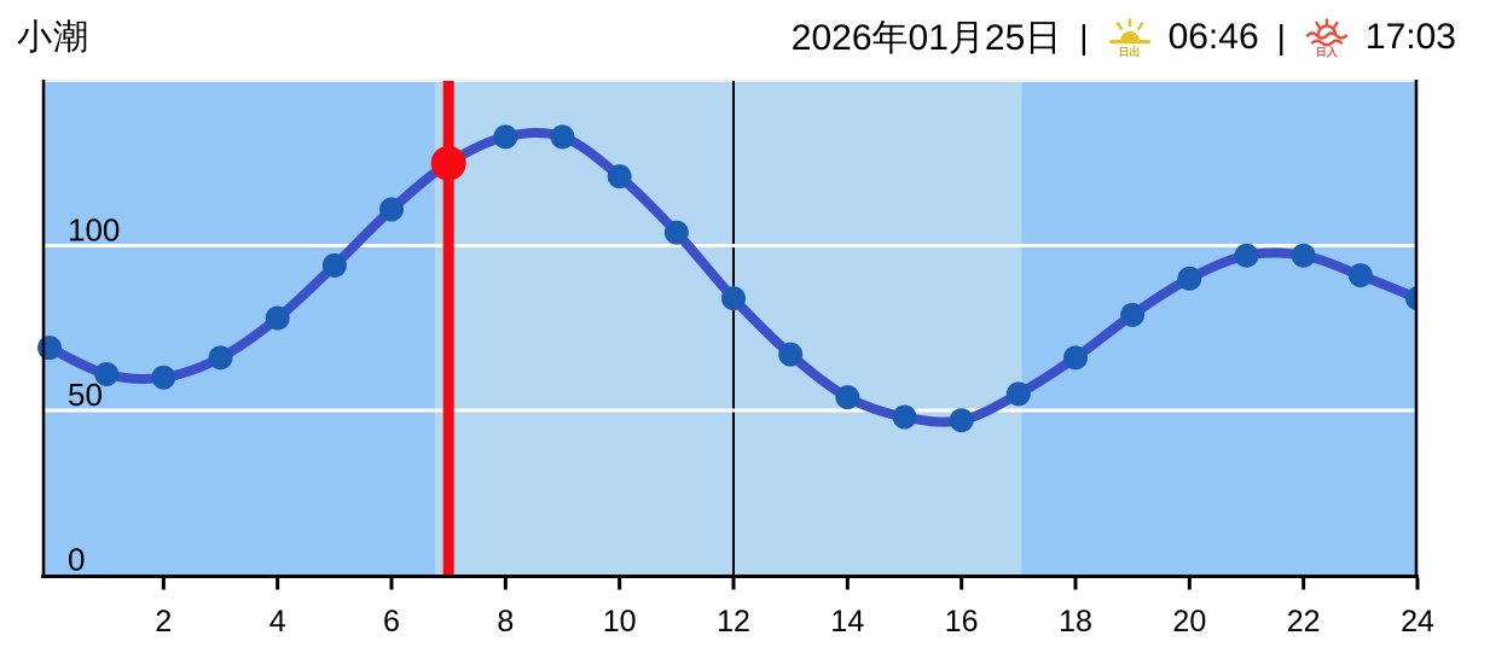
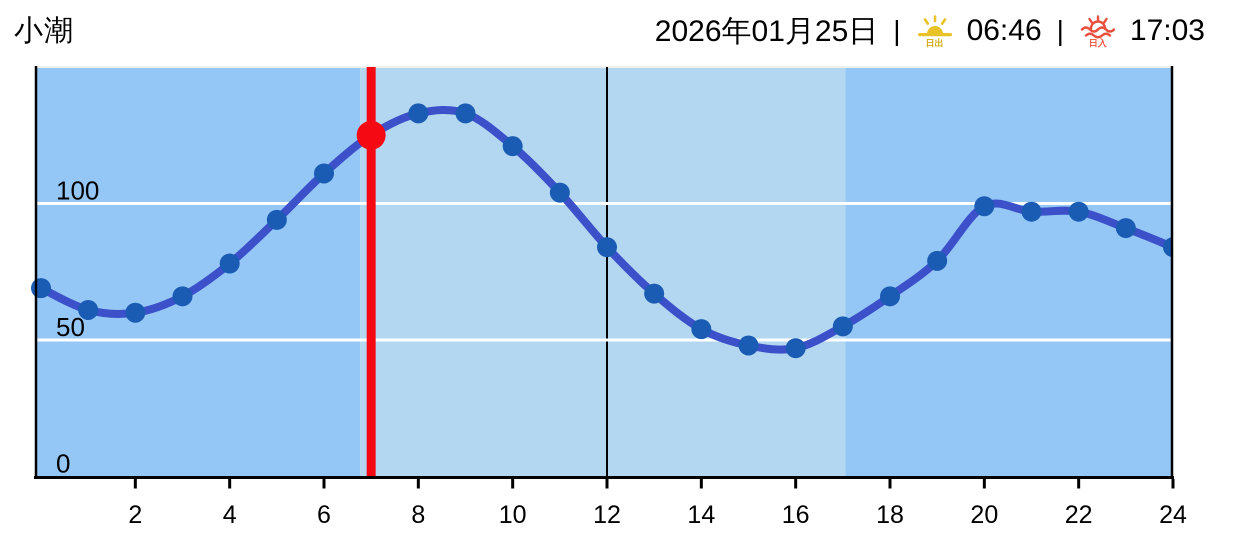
20: 90 -> 99
